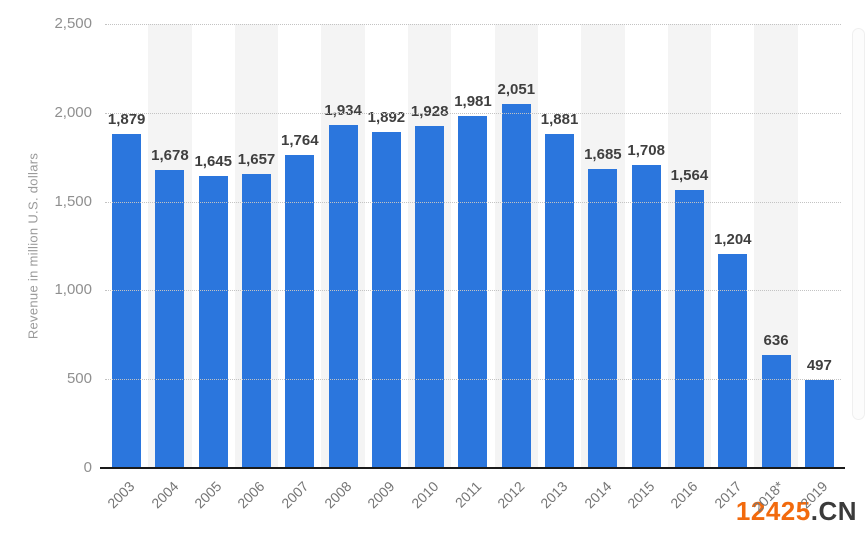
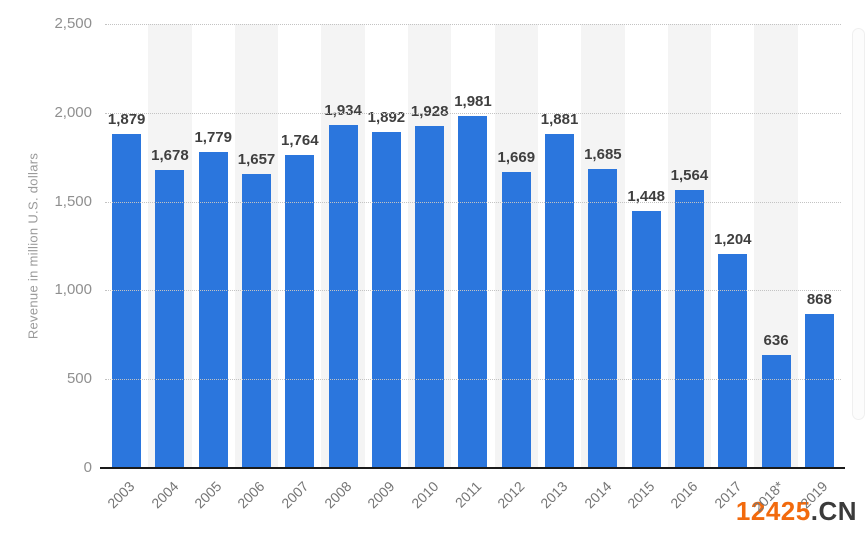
2005: 1,645 -> 1,779
2012: 2,051 -> 1,669
2015: 1,708 -> 1,448
2019: 497 -> 868
